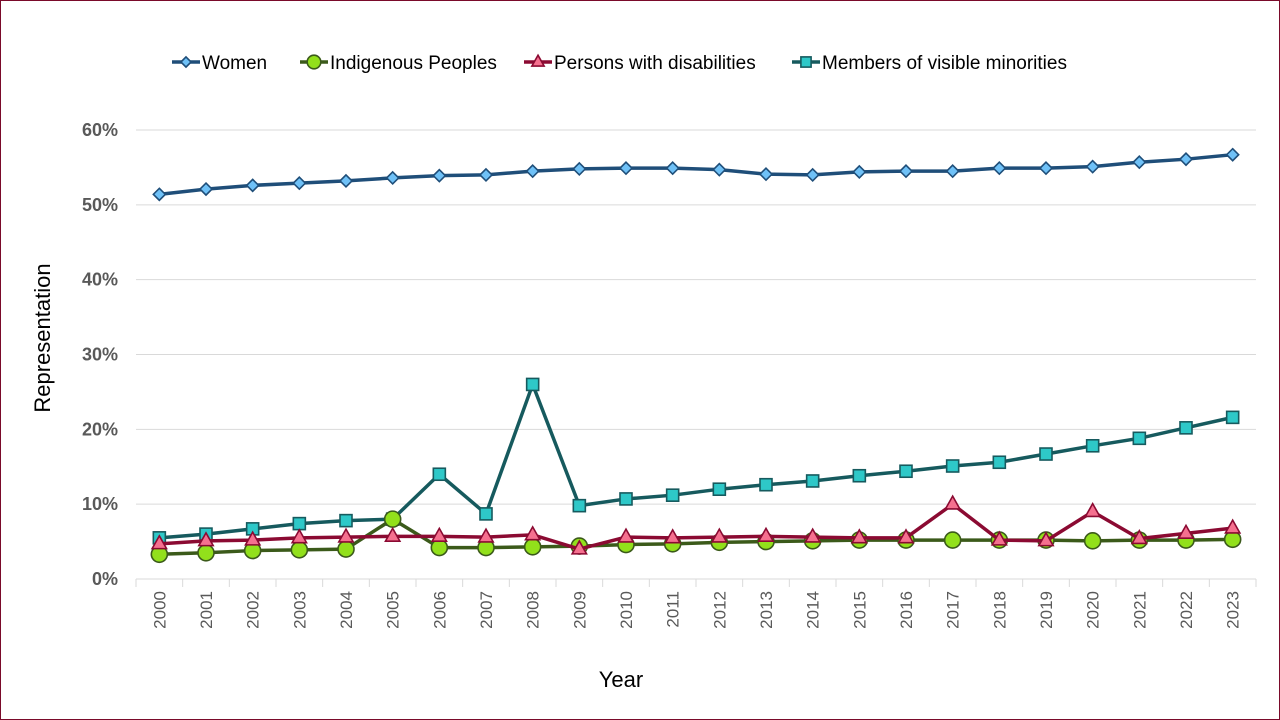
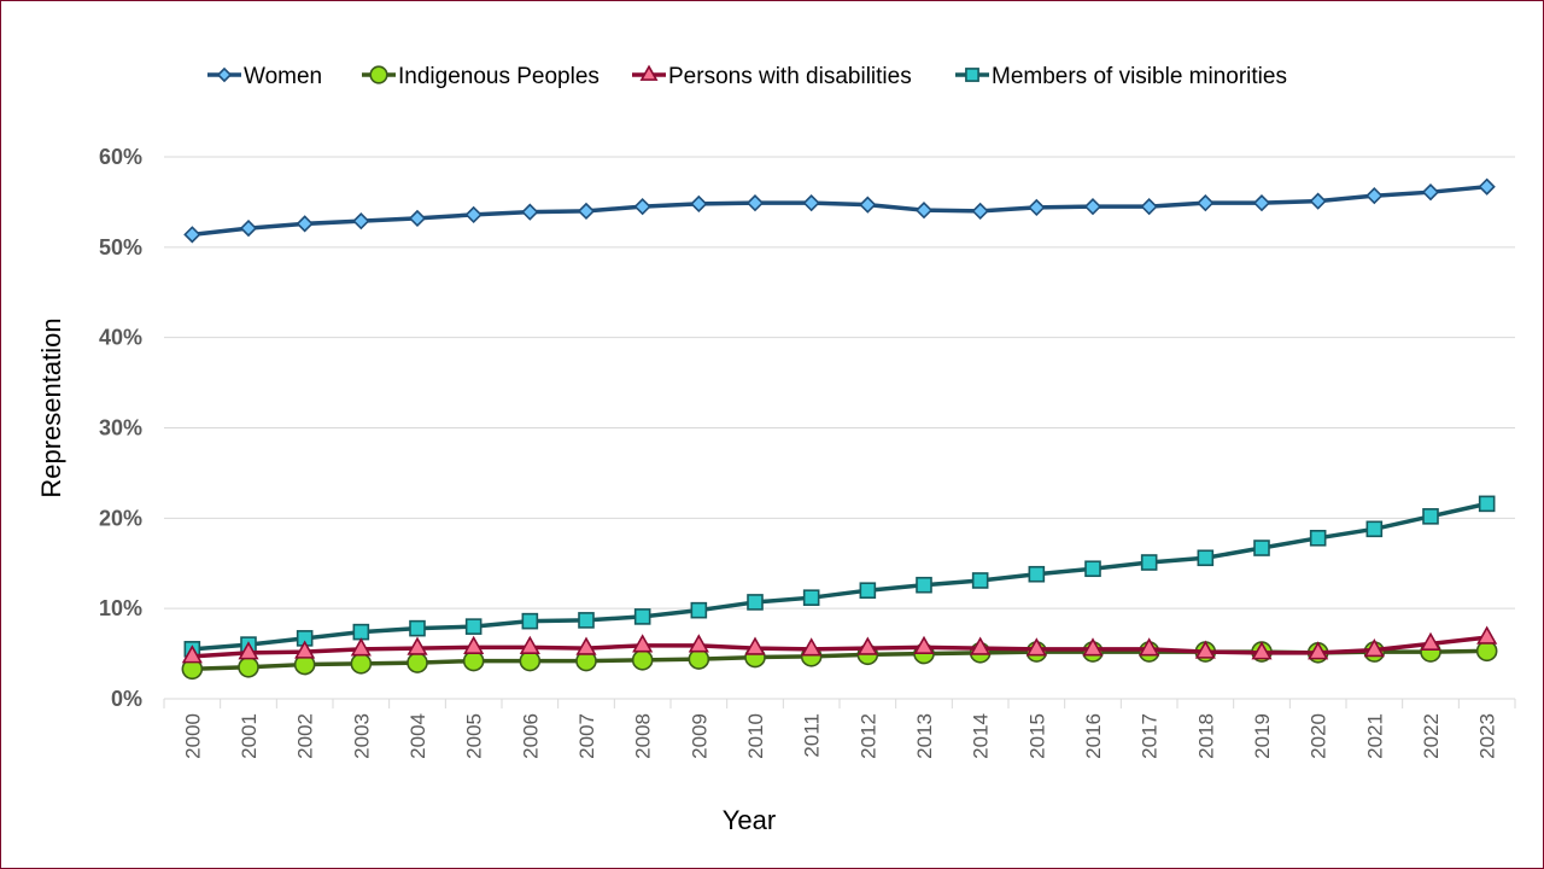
Indigenous Peoples/2005: 8% -> 4%
Members of visible minorities/2006: 14% -> 9%
Members of visible minorities/2008: 26% -> 9%
Persons with disabilities/2009: 4% -> 6%
Persons with disabilities/2017: 10% -> 6%
Persons with disabilities/2020: 9% -> 5%
